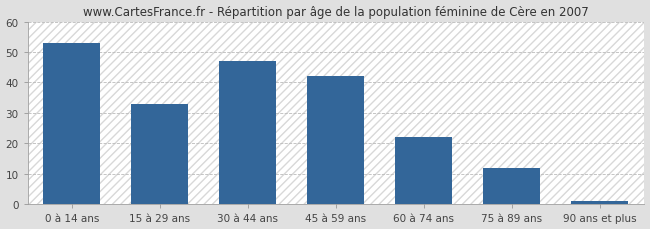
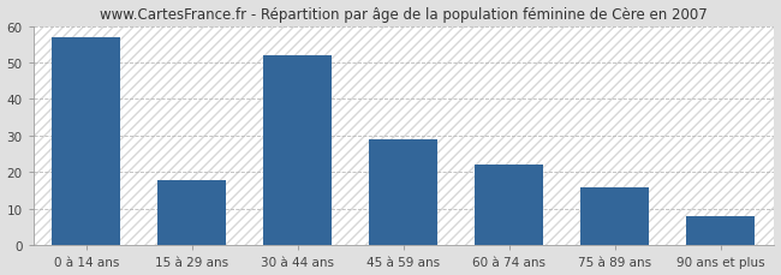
0 à 14 ans: 53 -> 57
15 à 29 ans: 33 -> 18
30 à 44 ans: 47 -> 52
45 à 59 ans: 42 -> 29
75 à 89 ans: 12 -> 16
90 ans et plus: 1 -> 8
